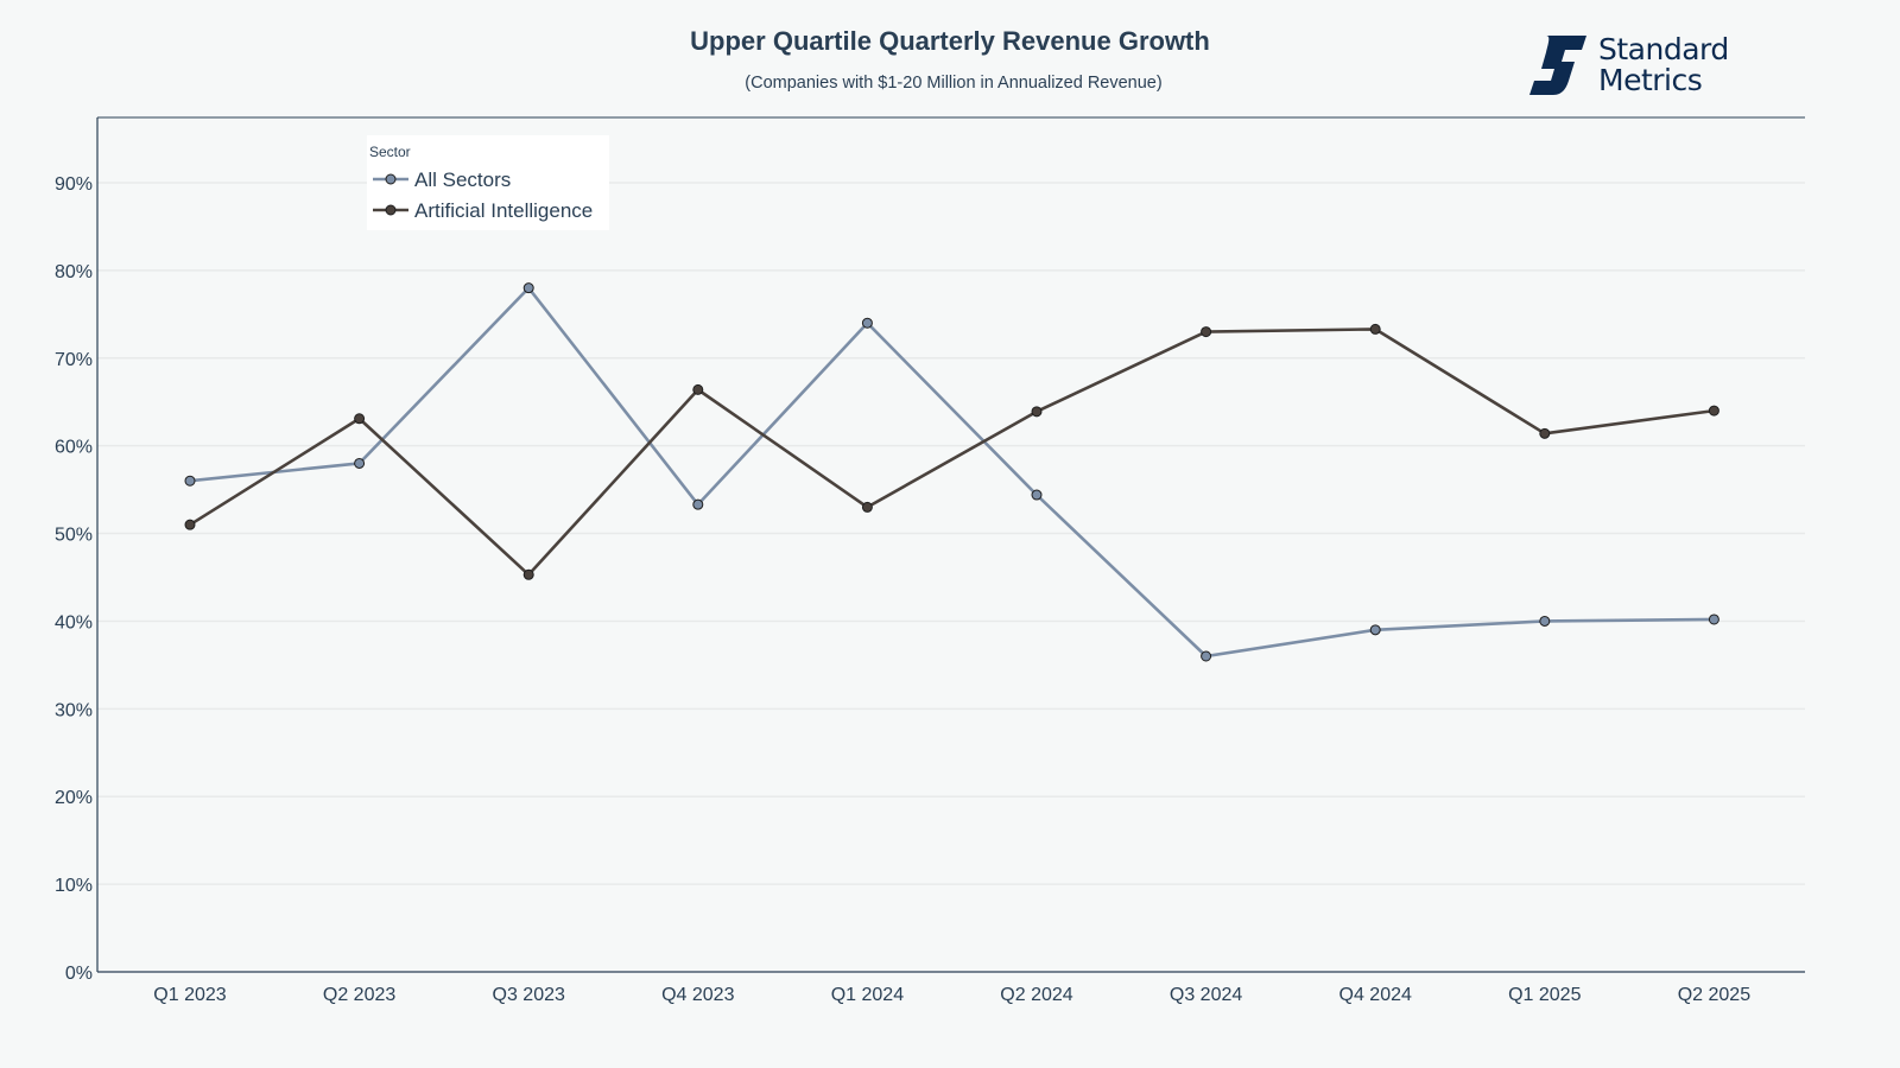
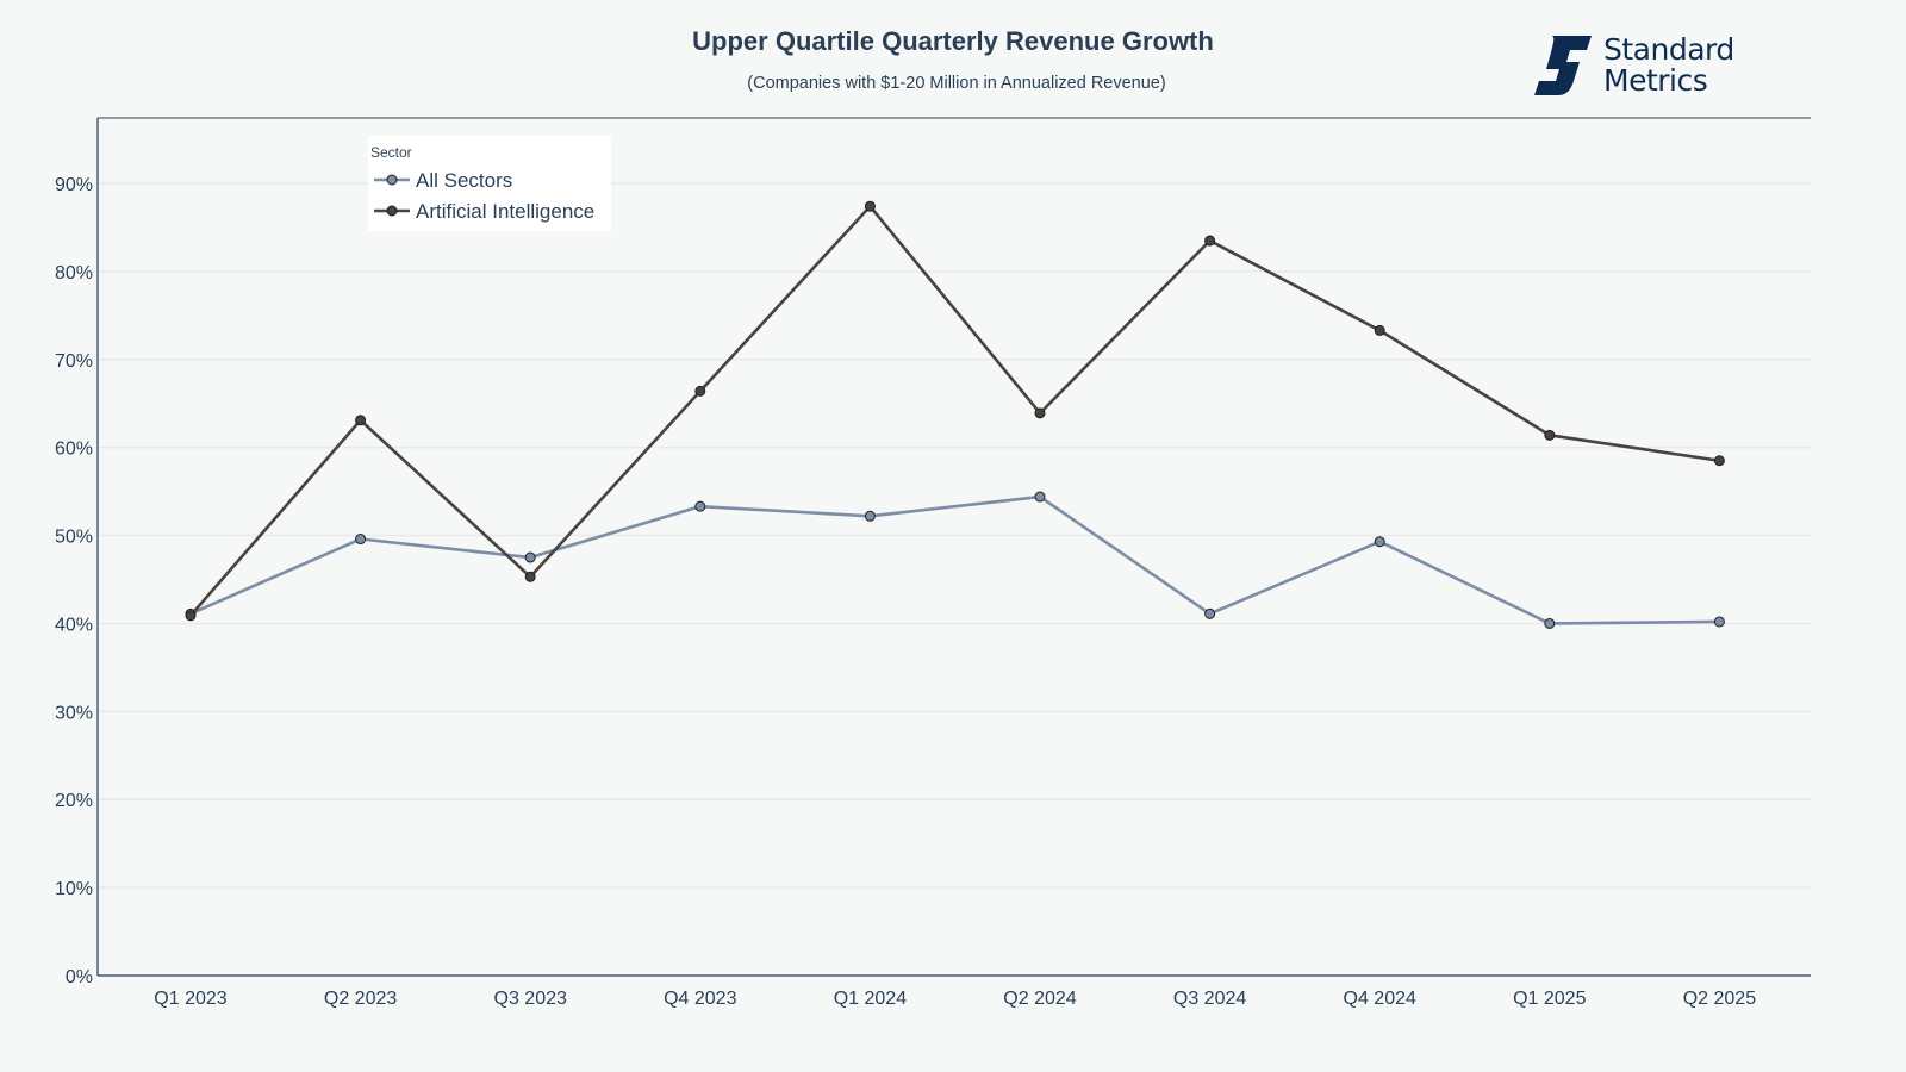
All Sectors/Q1 2023: 56% -> 41%
Artificial Intelligence/Q1 2023: 51% -> 41%
All Sectors/Q2 2023: 58% -> 50%
All Sectors/Q3 2023: 78% -> 48%
All Sectors/Q1 2024: 74% -> 52%
Artificial Intelligence/Q1 2024: 53% -> 87%
All Sectors/Q3 2024: 36% -> 41%
Artificial Intelligence/Q3 2024: 73% -> 84%
All Sectors/Q4 2024: 39% -> 49%
Artificial Intelligence/Q2 2025: 64% -> 58%
